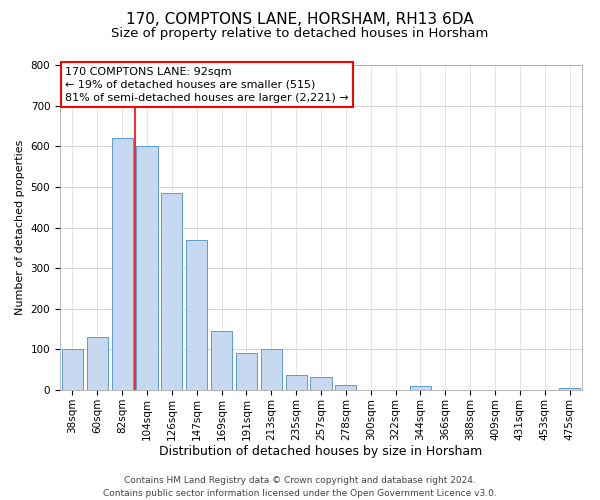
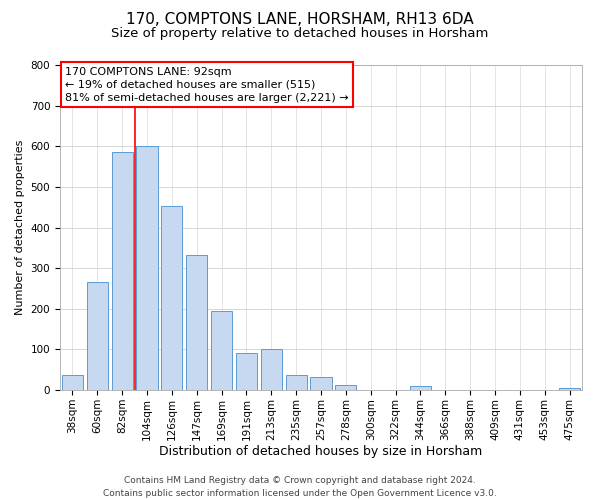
38sqm: 100 -> 38
60sqm: 130 -> 265
82sqm: 620 -> 585
126sqm: 485 -> 453
147sqm: 370 -> 332
169sqm: 145 -> 195
